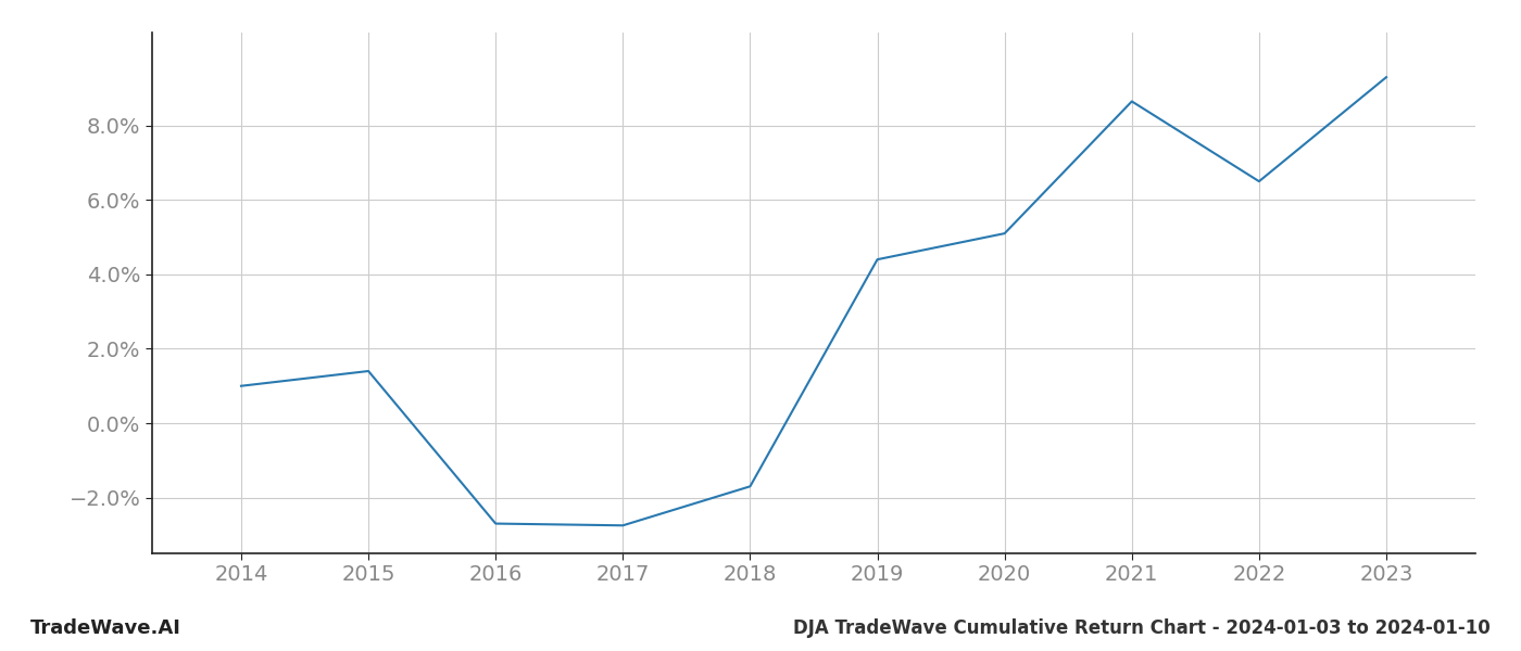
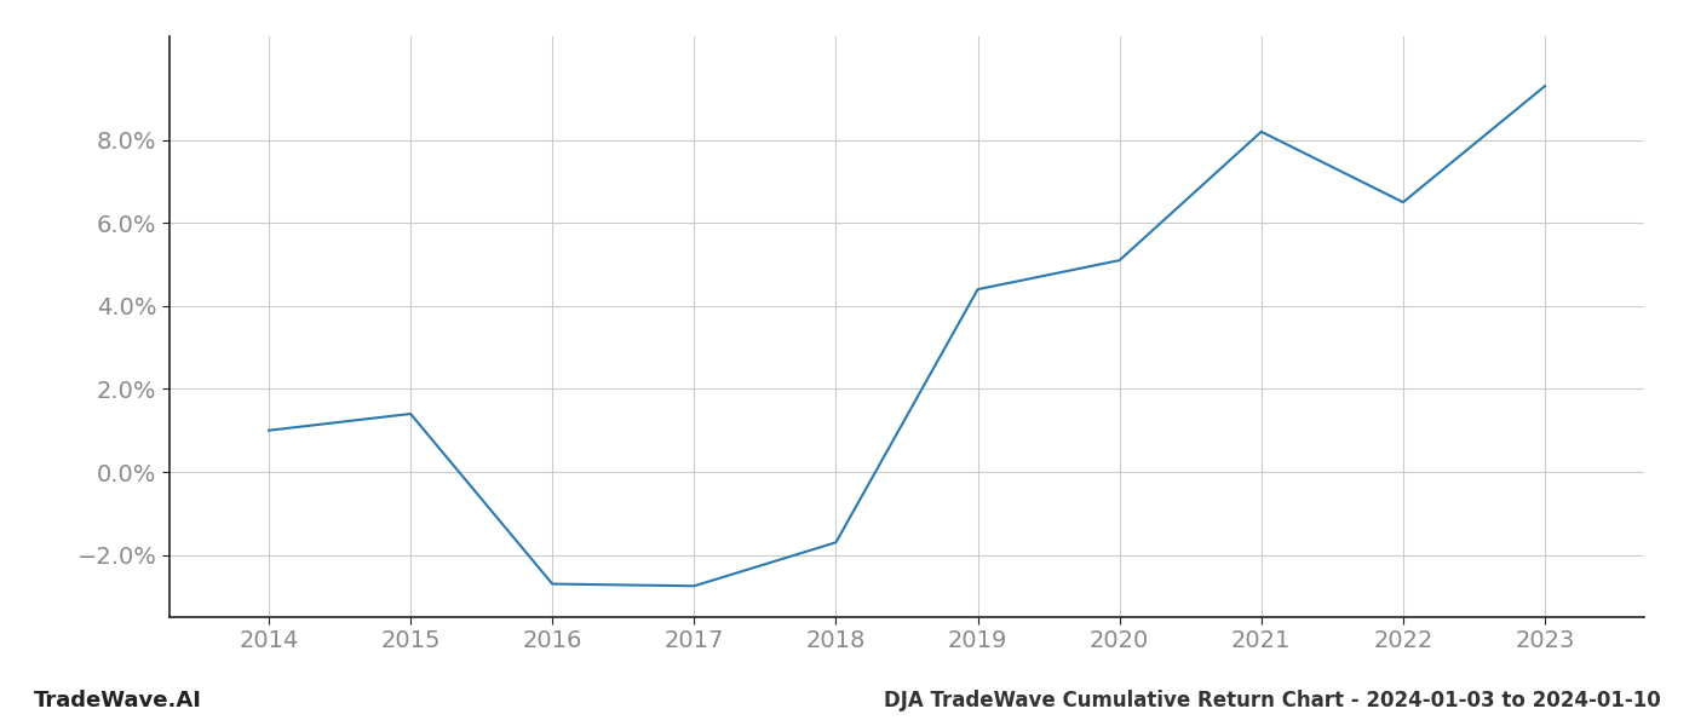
2021: 8.65% -> 8.20%
